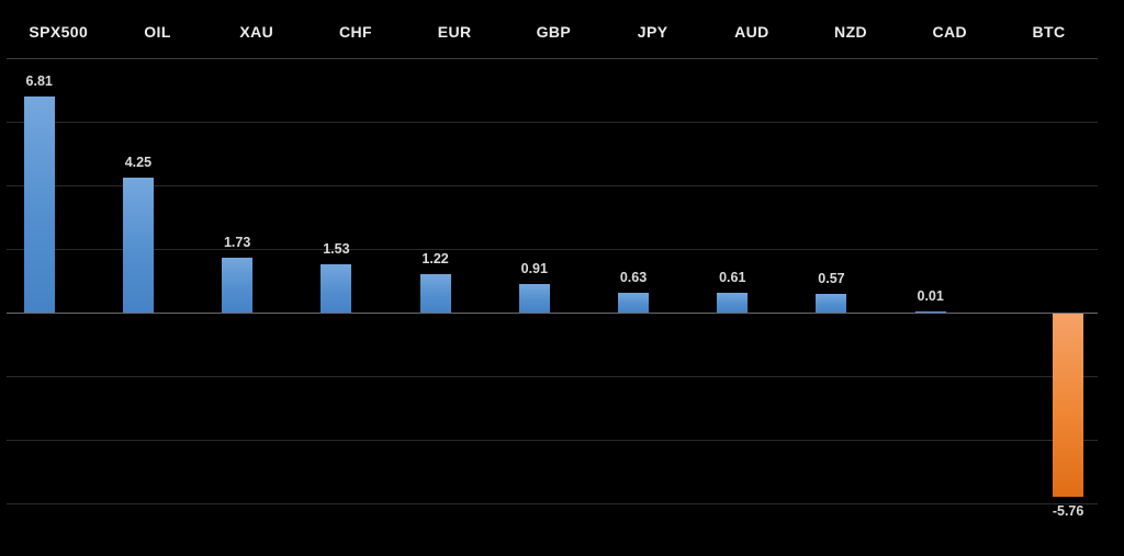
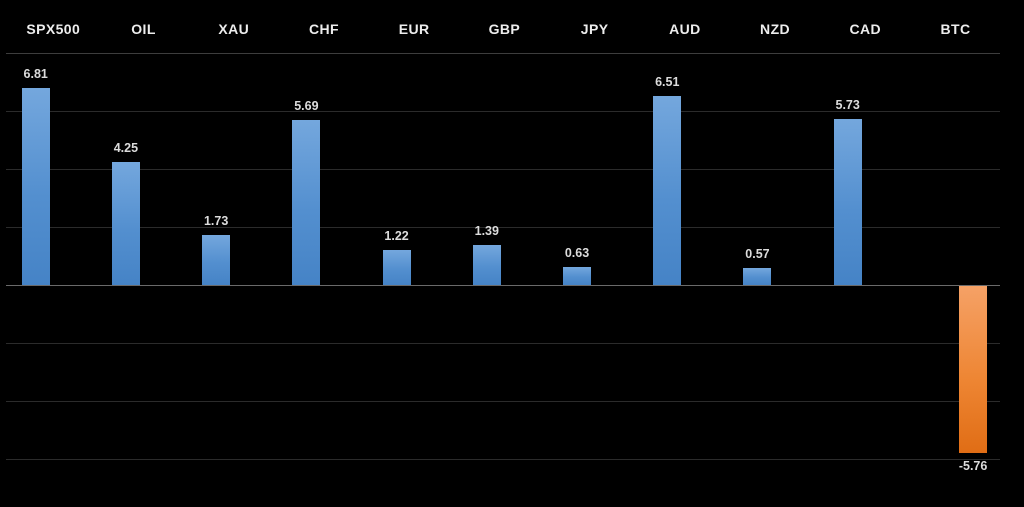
CHF: 1.53 -> 5.69
GBP: 0.91 -> 1.39
AUD: 0.61 -> 6.51
CAD: 0.01 -> 5.73
